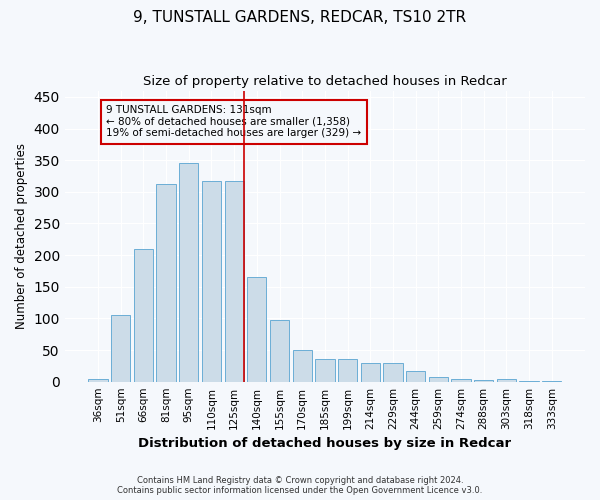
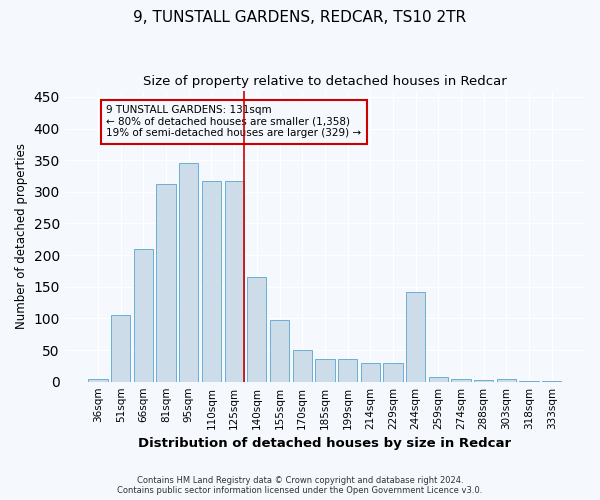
244sqm: 17 -> 142
